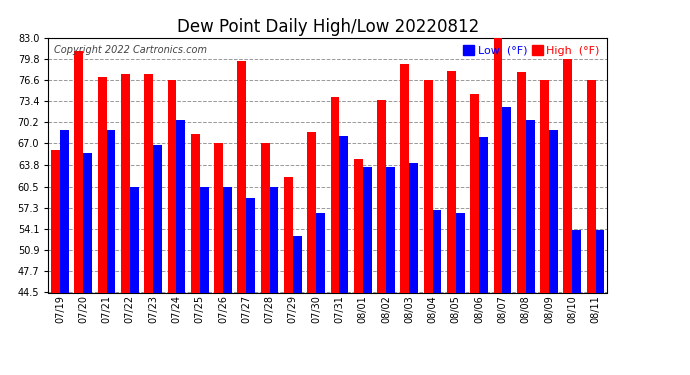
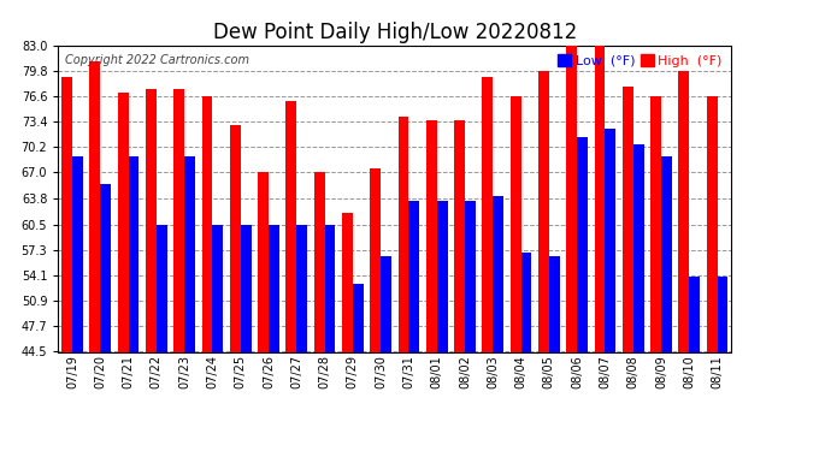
High (°F)/07/19: 66.0 -> 79.0
Low (°F)/07/23: 66.8 -> 69.0
Low (°F)/07/24: 70.6 -> 60.5
High (°F)/07/25: 68.4 -> 73.0
High (°F)/07/27: 79.4 -> 76.0
Low (°F)/07/27: 58.8 -> 60.5
High (°F)/07/30: 68.8 -> 67.5
Low (°F)/07/31: 68.2 -> 63.5
High (°F)/08/01: 64.6 -> 73.5
High (°F)/08/05: 78.0 -> 79.8
High (°F)/08/06: 74.4 -> 83.0
Low (°F)/08/06: 68.0 -> 71.5
